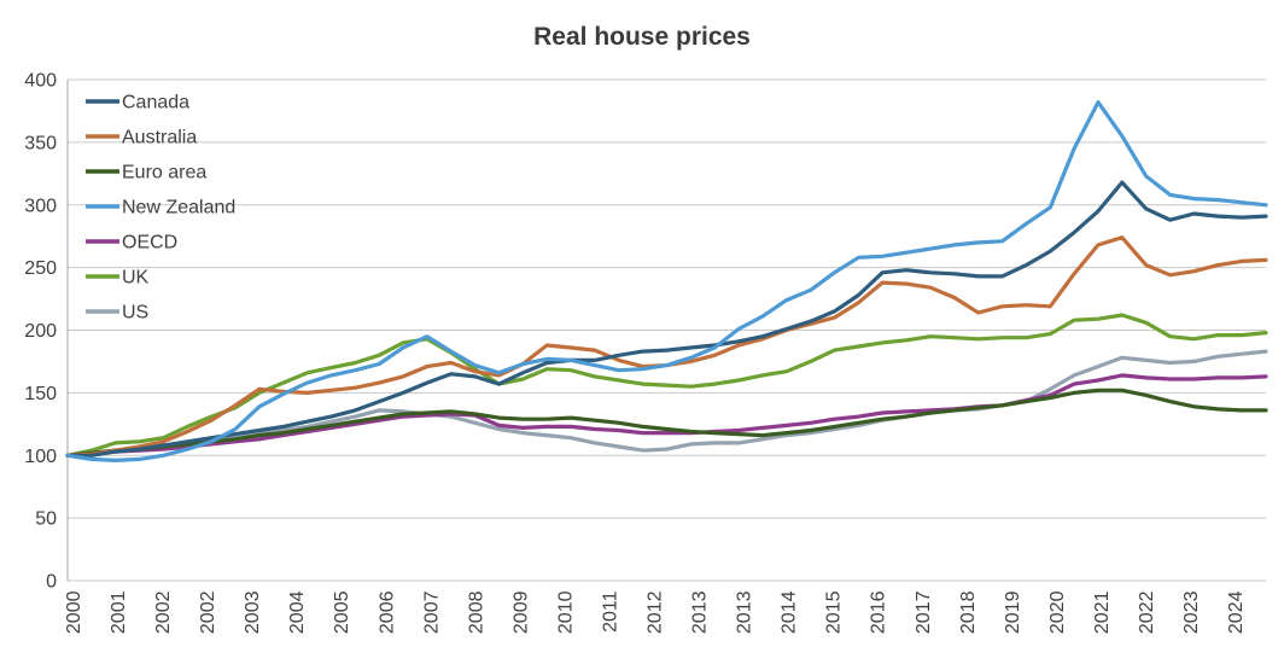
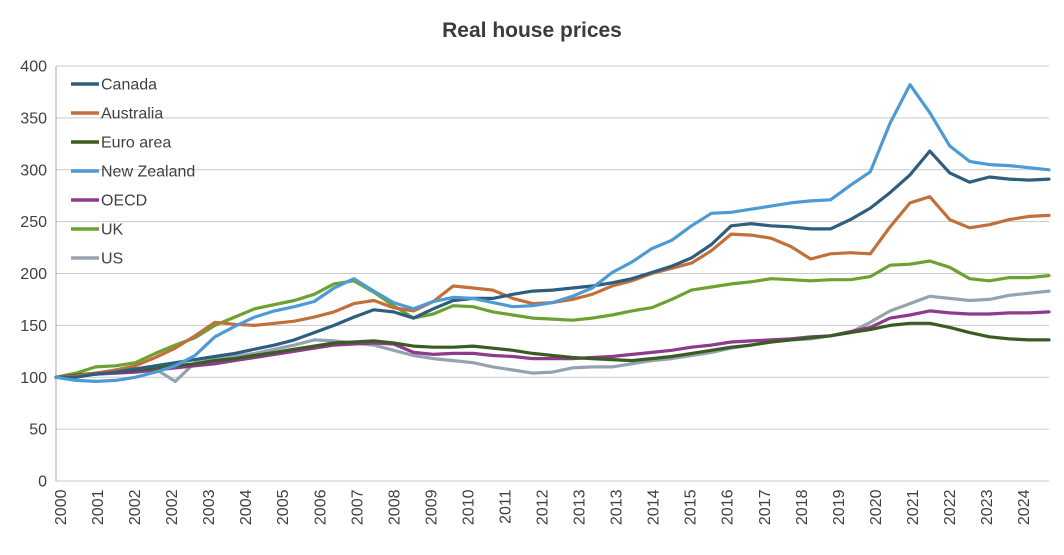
US/2003: 111 -> 96
